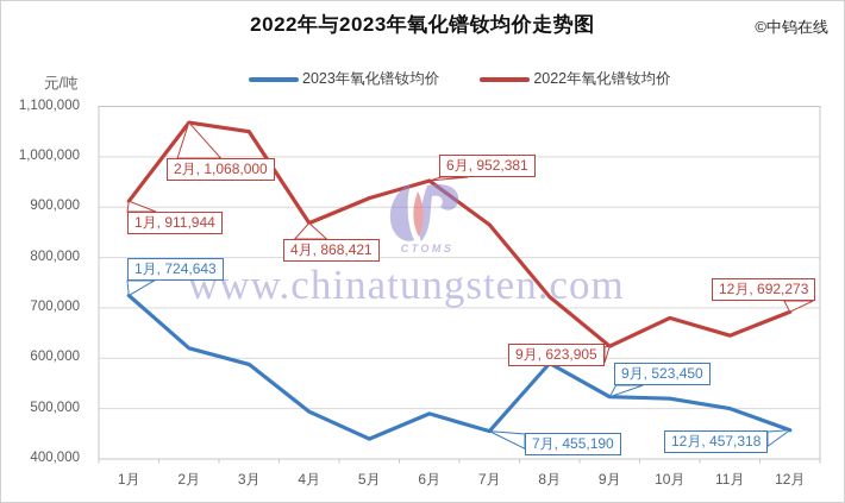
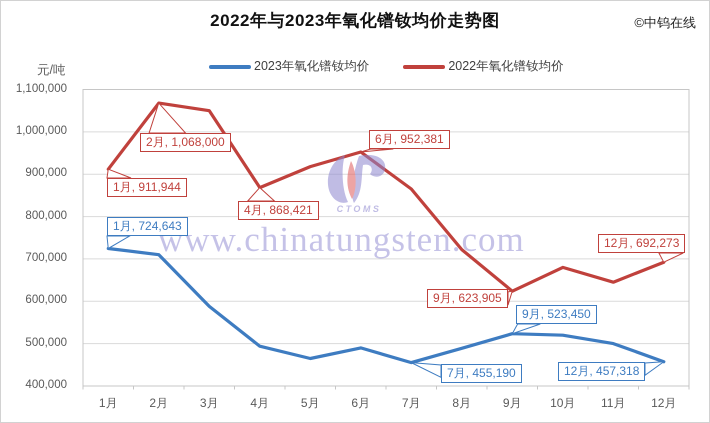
2023年氧化镨钕均价/2月: 620000 -> 710000
2023年氧化镨钕均价/5月: 440000 -> 460000
2023年氧化镨钕均价/8月: 590000 -> 490000
